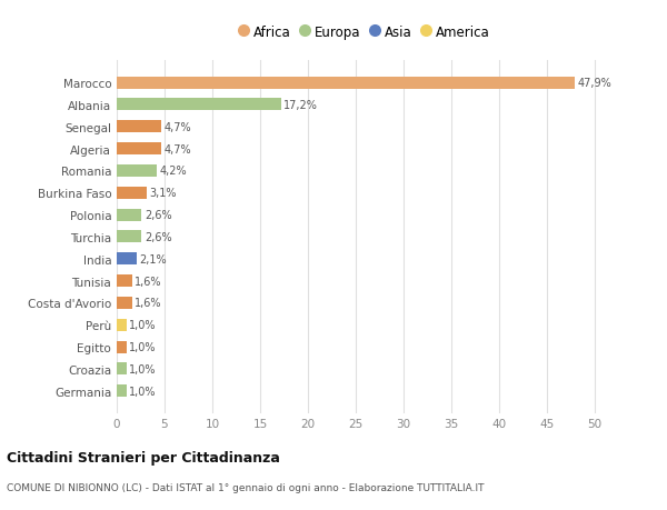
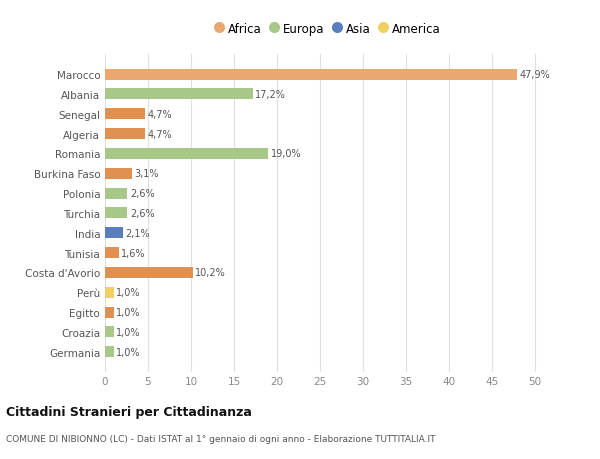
Romania: 4,2% -> 19,0%
Costa d'Avorio: 1,6% -> 10,2%
